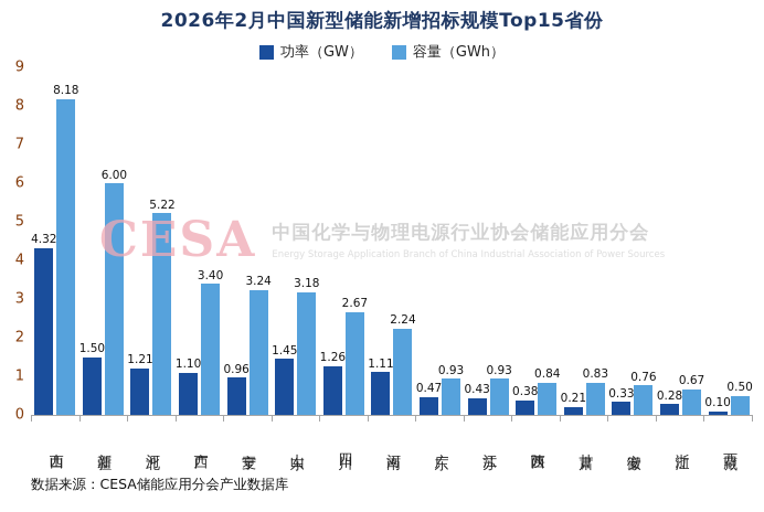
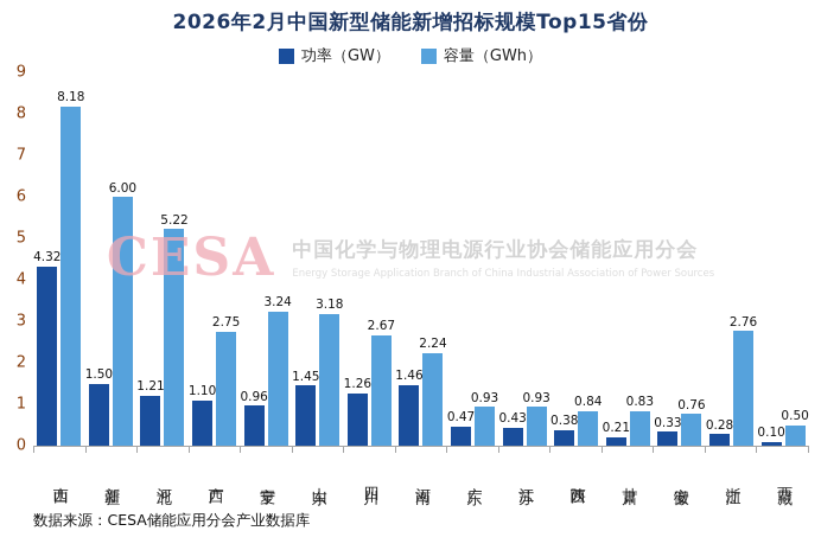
容量（GWh）/广西: 3.40 -> 2.75
功率（GW）/河南: 1.11 -> 1.46
容量（GWh）/浙江: 0.67 -> 2.76
